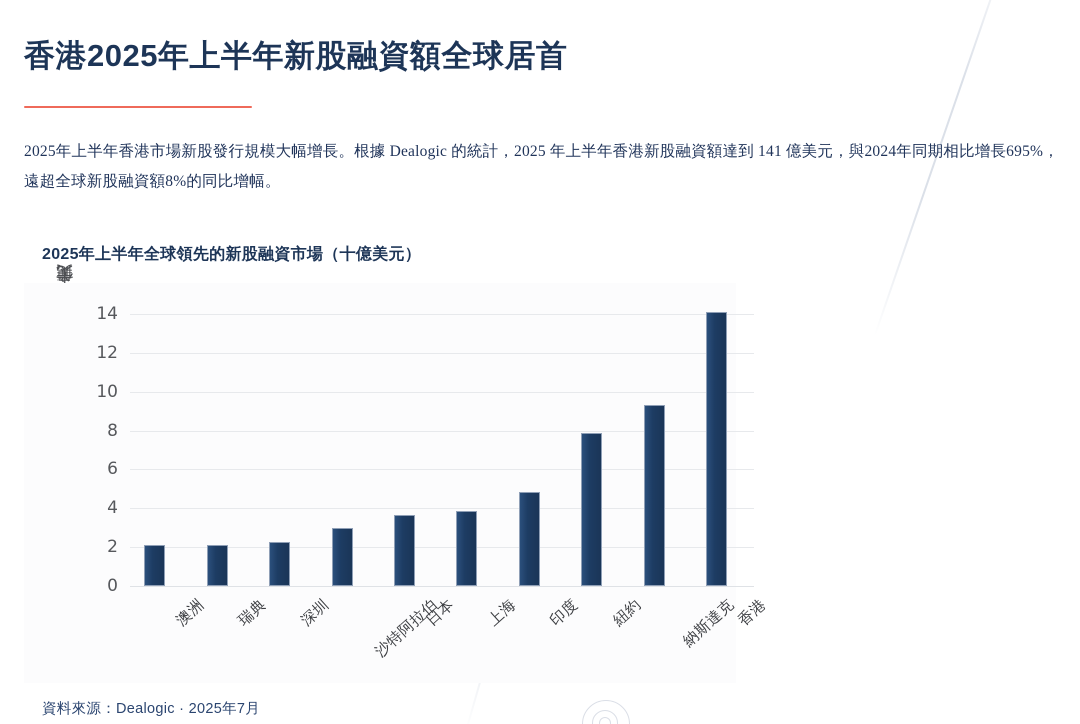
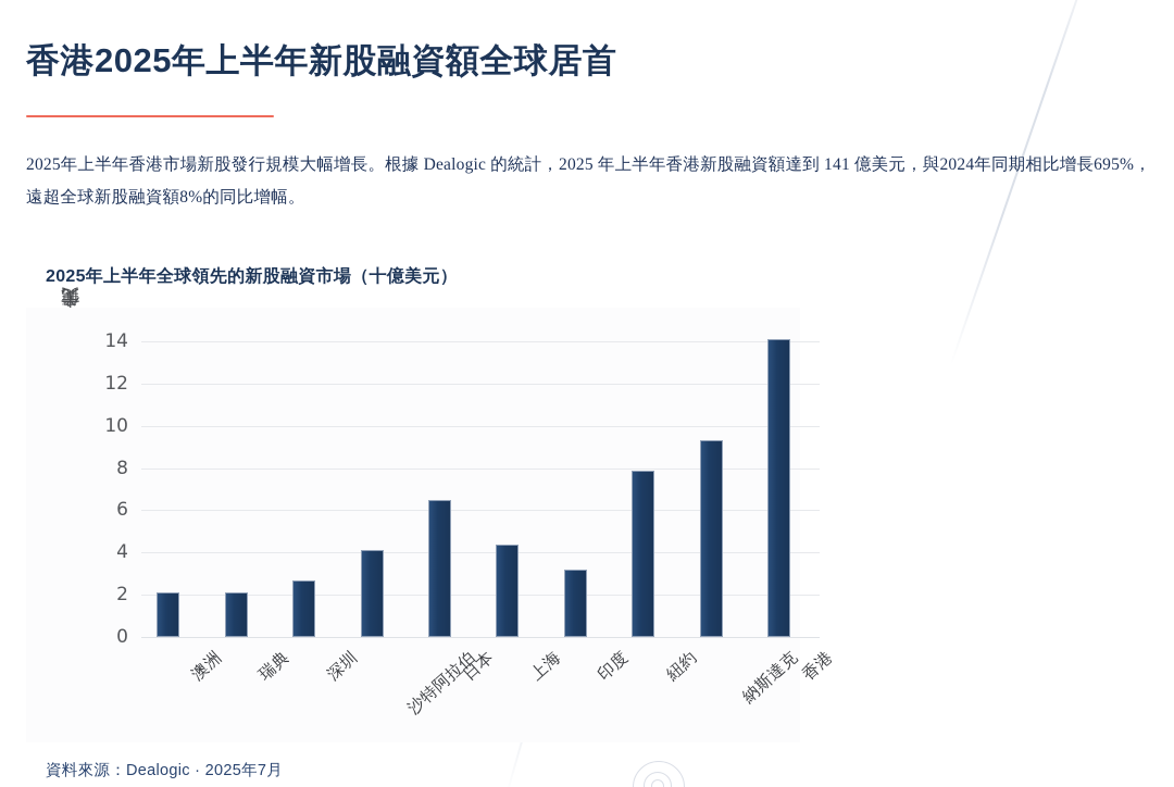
深圳: 2.2 -> 2.7
沙特阿拉伯: 3.0 -> 4.1
日本: 3.6 -> 6.5
上海: 3.9 -> 4.4
印度: 4.8 -> 3.2
